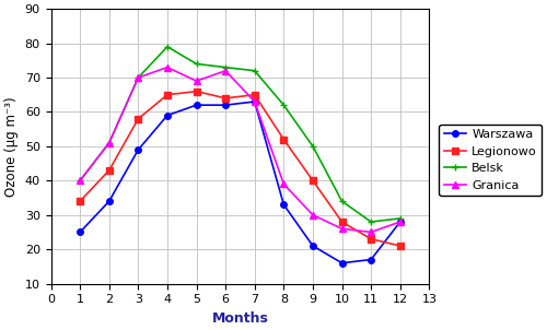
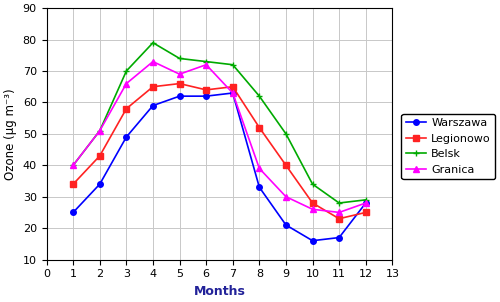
Granica/3: 70 -> 66
Legionowo/12: 21 -> 25
